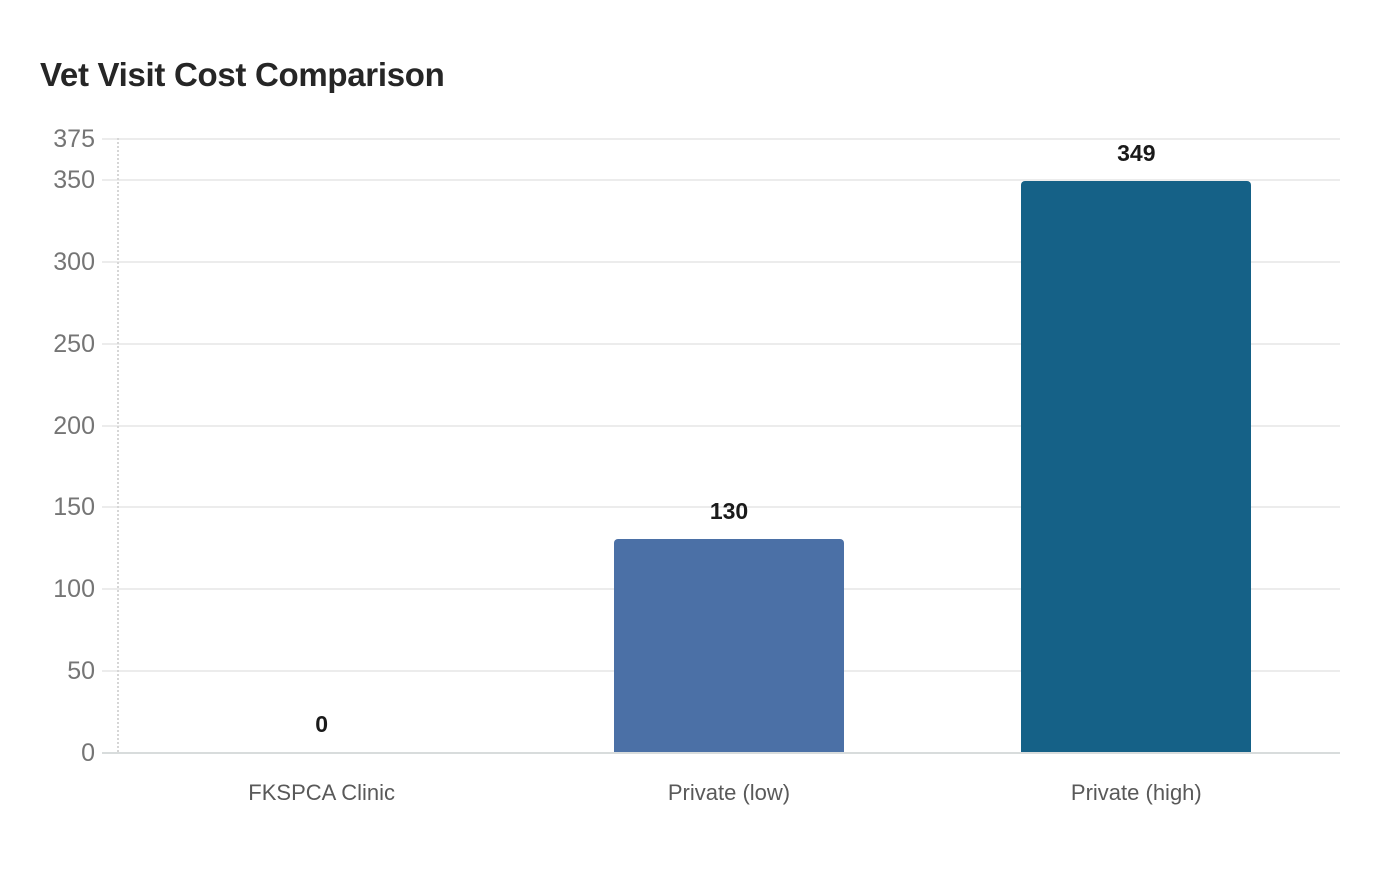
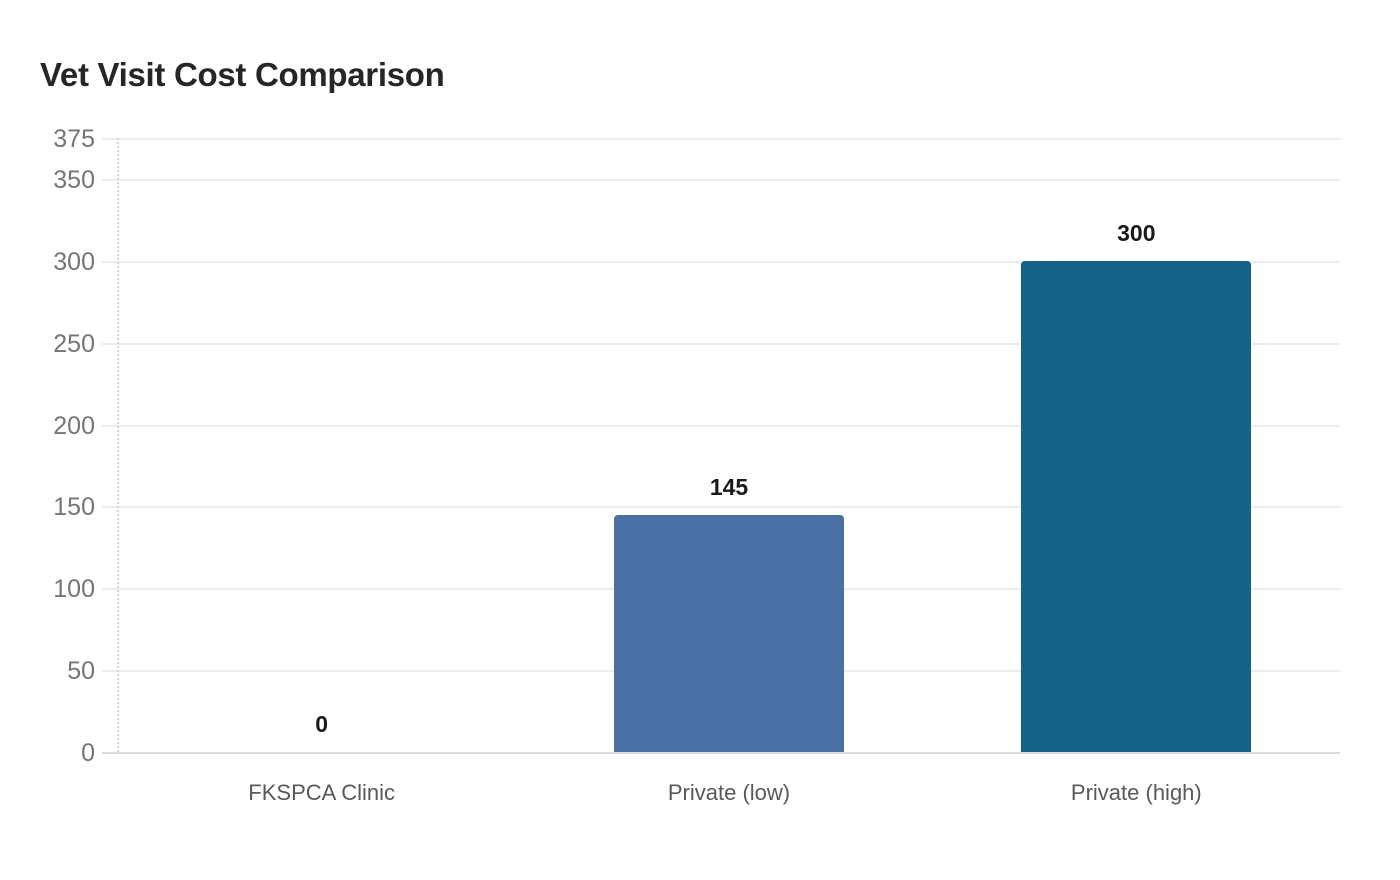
Private (low): 130 -> 145
Private (high): 349 -> 300
